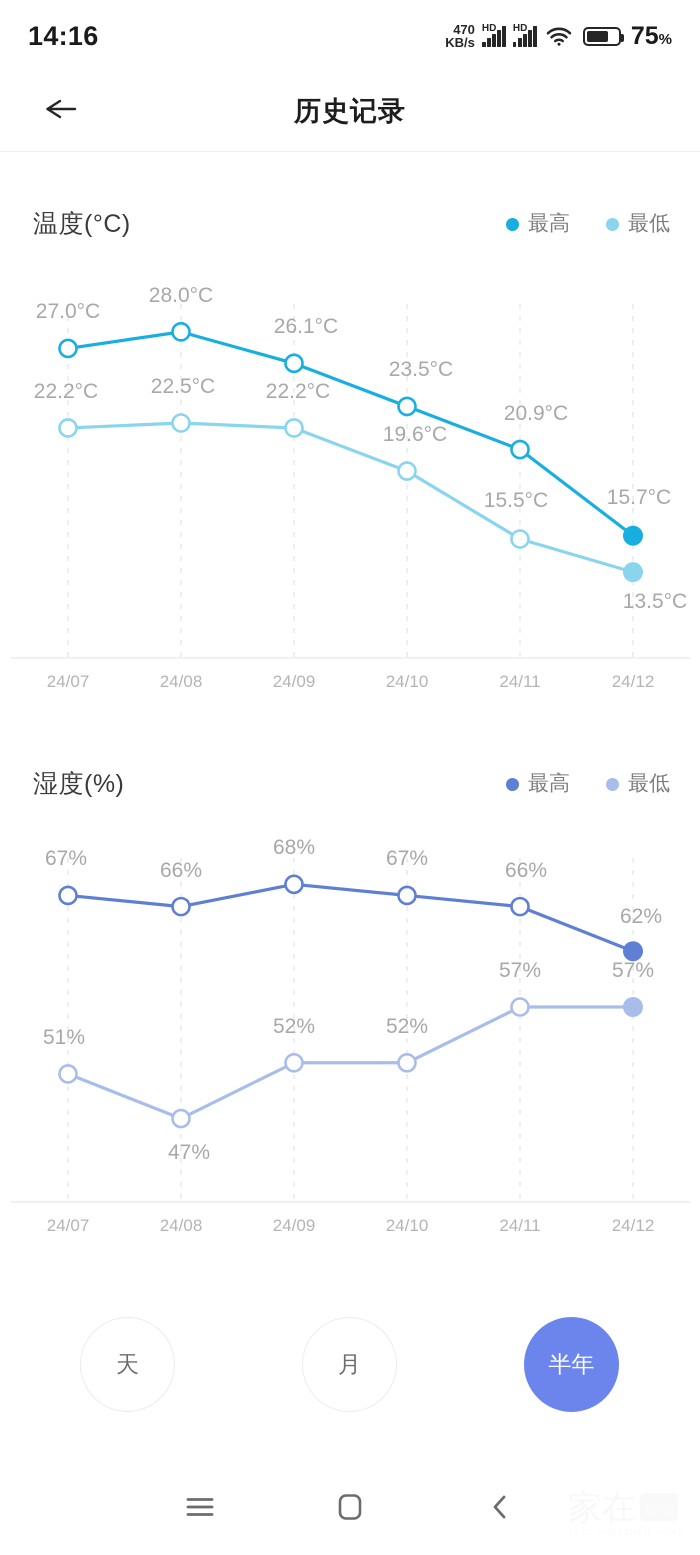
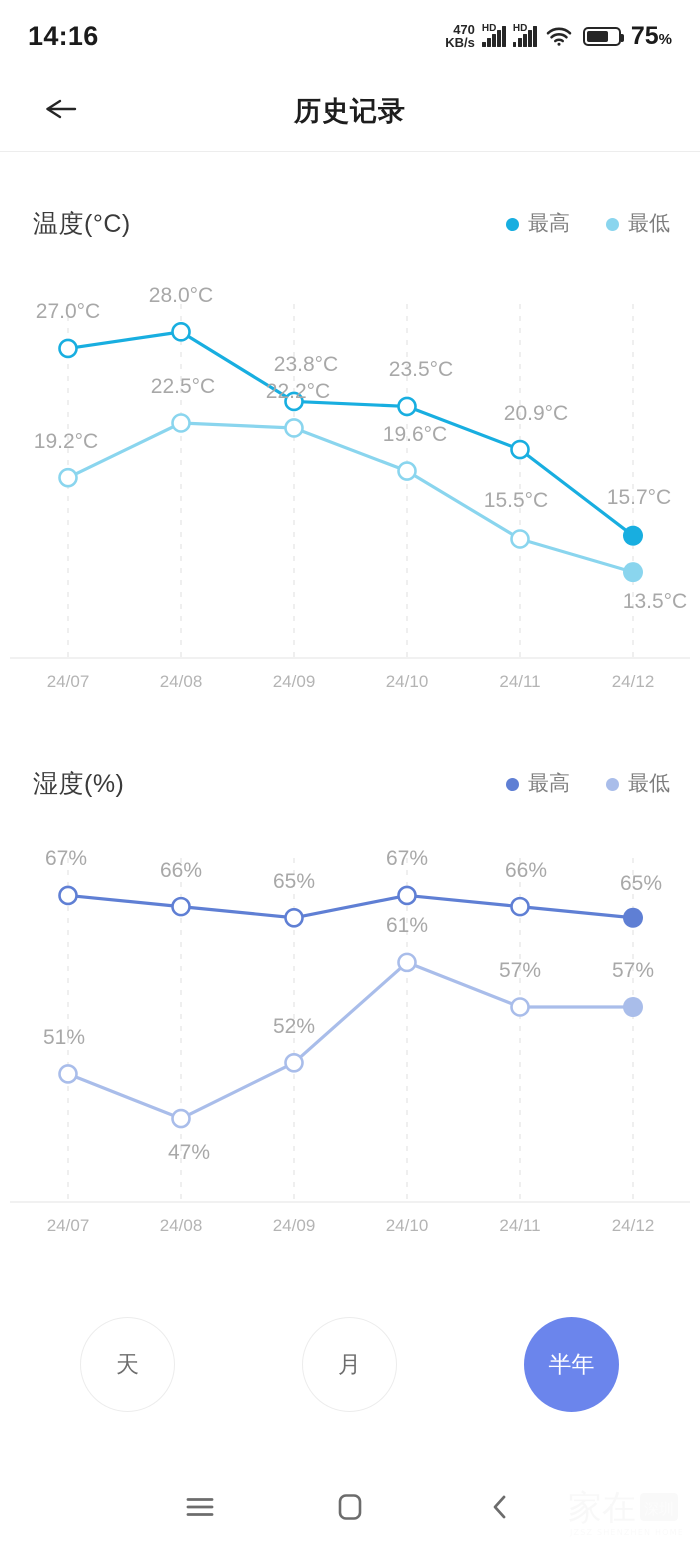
温度(°C)/最低/24/07: 22.2°C -> 19.2°C
温度(°C)/最高/24/09: 26.1°C -> 23.8°C
湿度(%)/最高/24/09: 68% -> 65%
湿度(%)/最低/24/10: 52% -> 61%
湿度(%)/最高/24/12: 62% -> 65%
